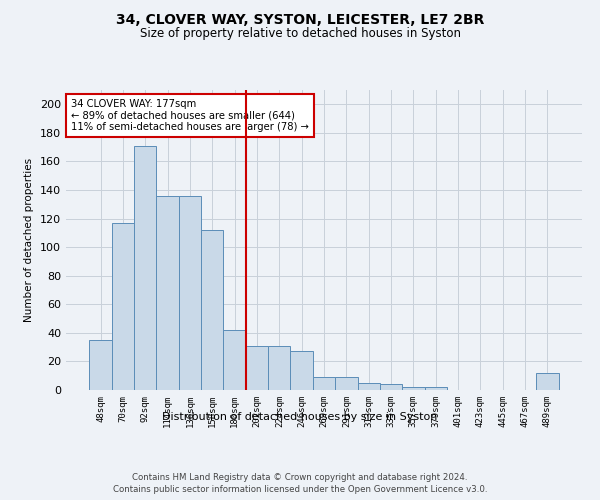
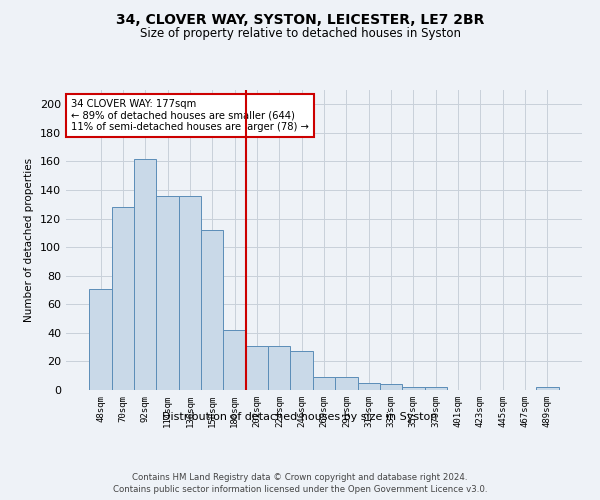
48sqm: 35 -> 71
70sqm: 117 -> 128
92sqm: 171 -> 162
489sqm: 12 -> 2
